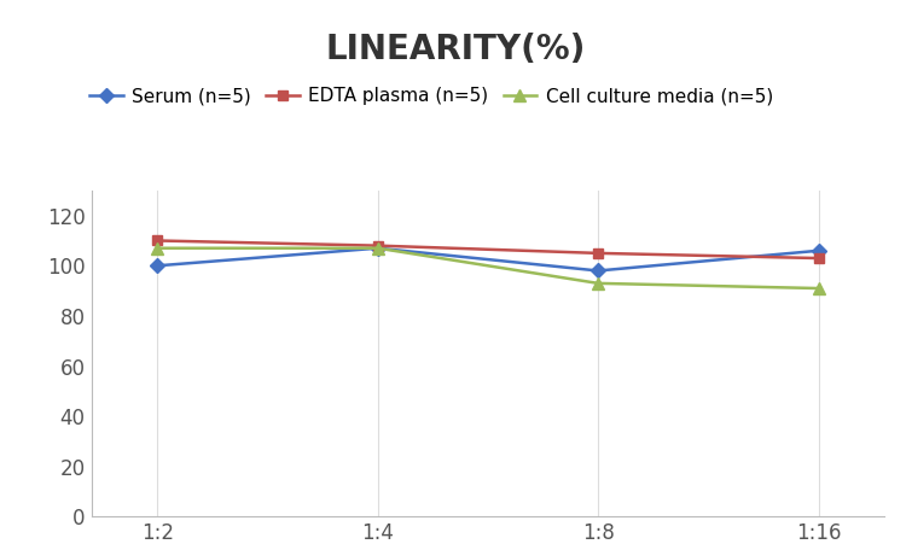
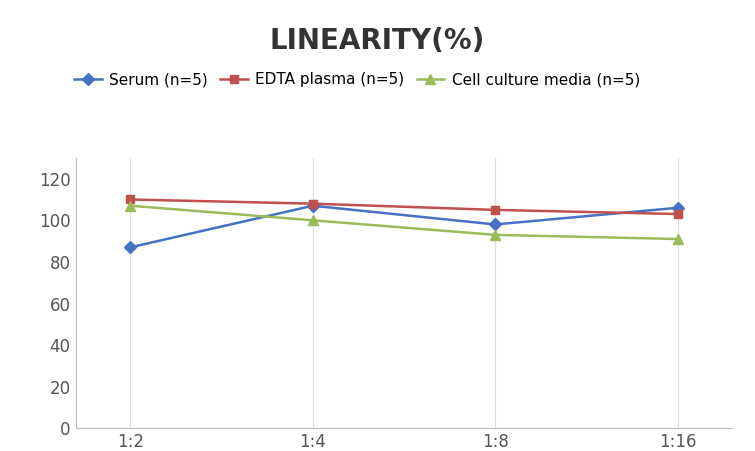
Serum (n=5)/1:2: 100 -> 87
Cell culture media (n=5)/1:4: 107 -> 100
